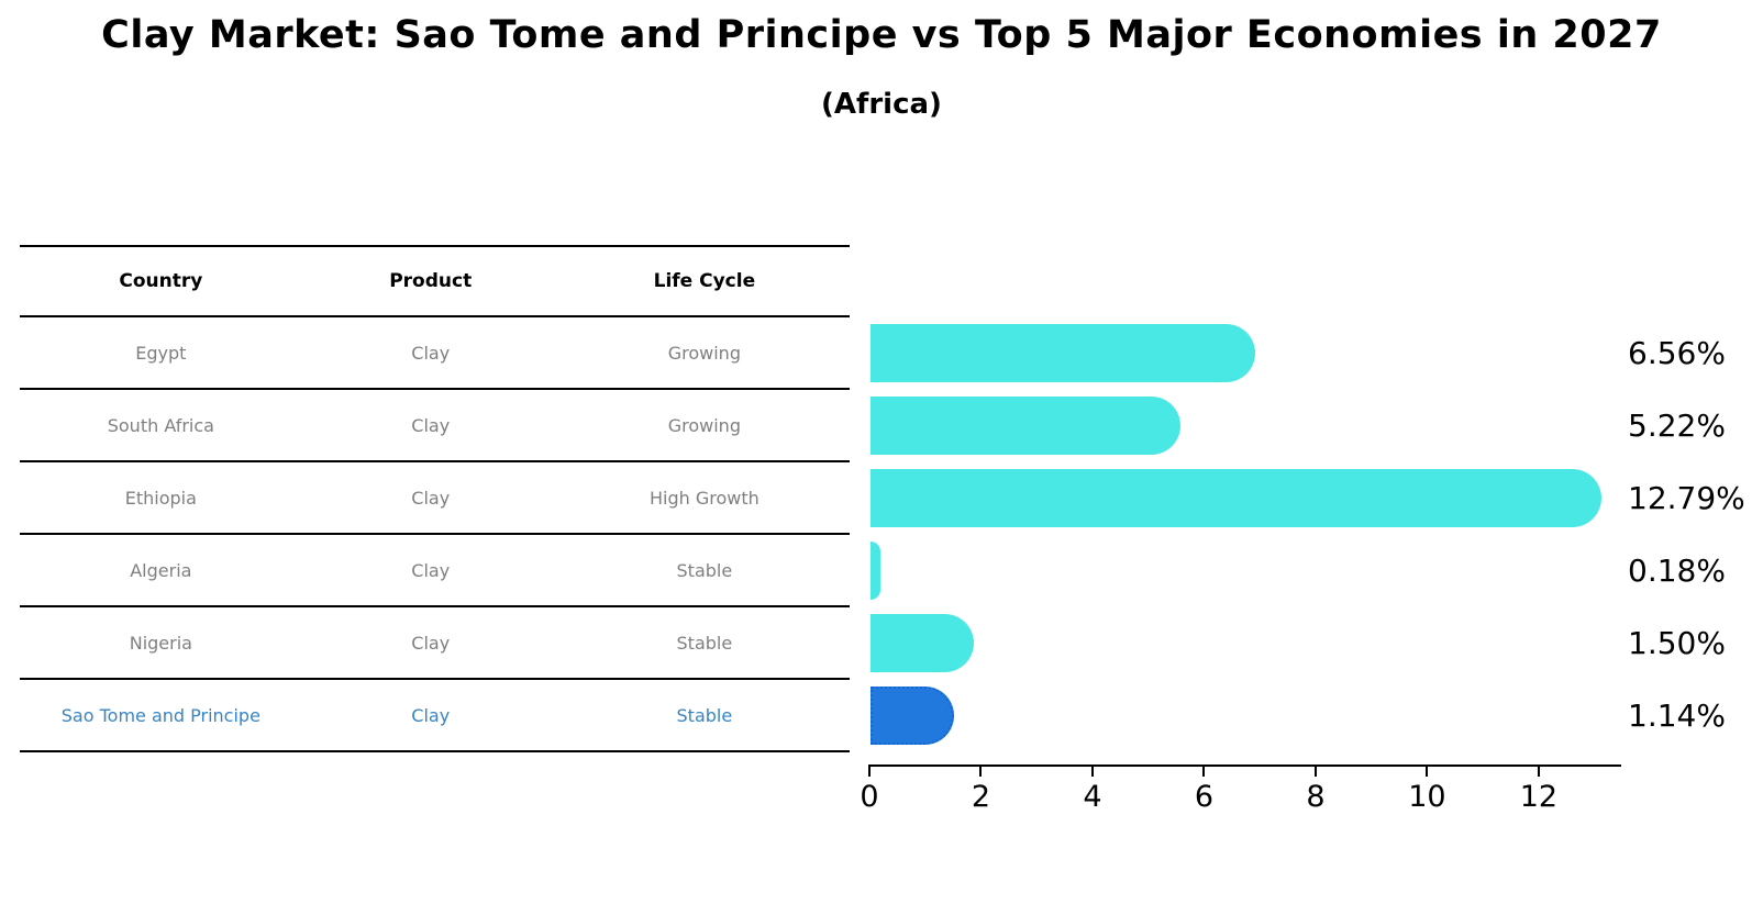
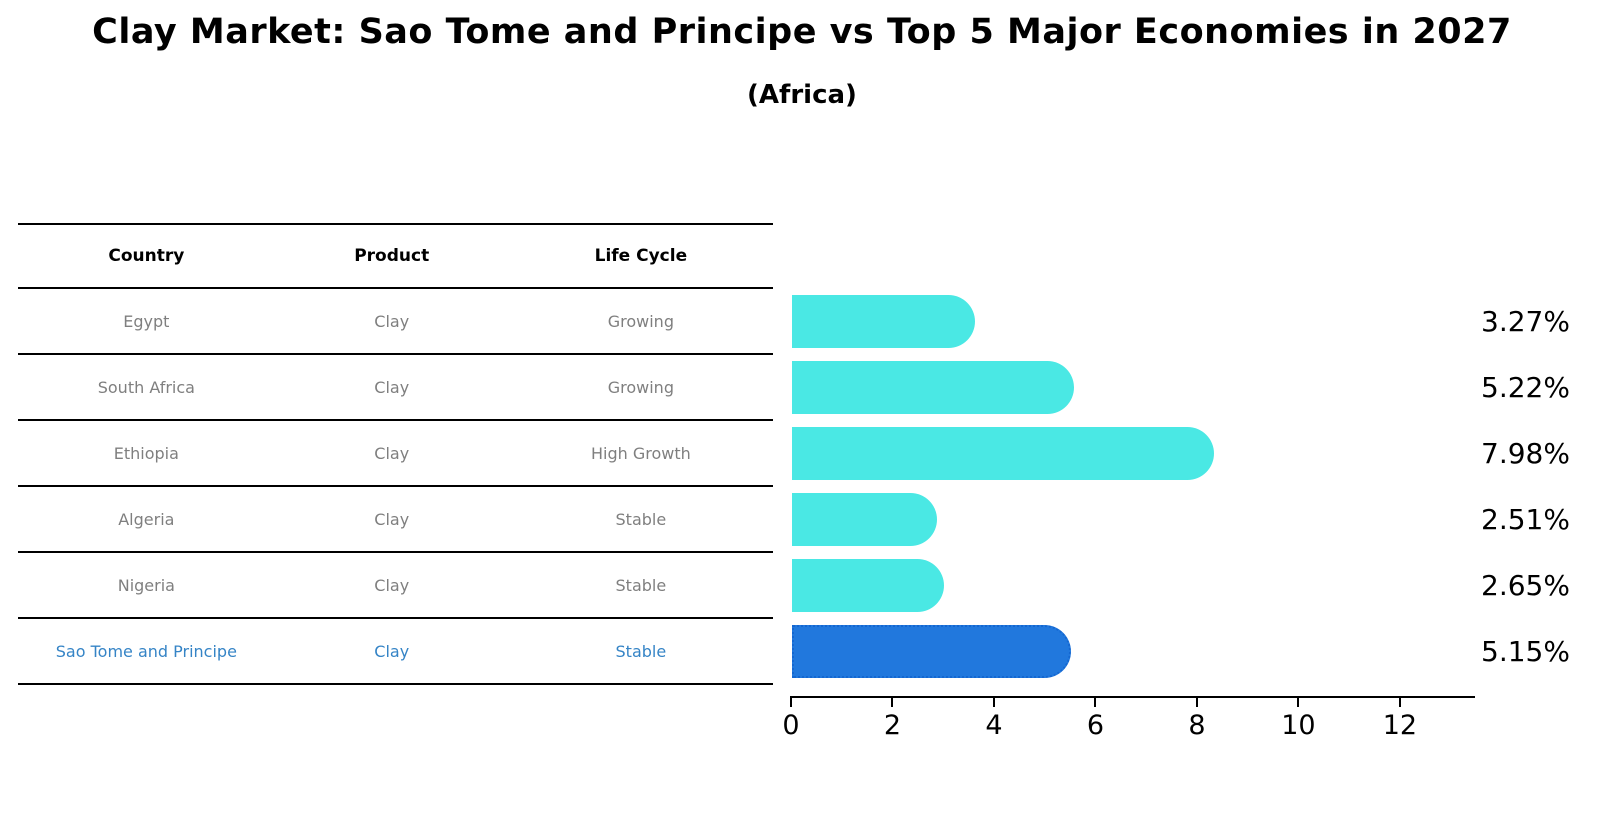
Egypt: 6.56% -> 3.27%
Ethiopia: 12.79% -> 7.98%
Algeria: 0.18% -> 2.51%
Nigeria: 1.50% -> 2.65%
Sao Tome and Principe: 1.14% -> 5.15%
